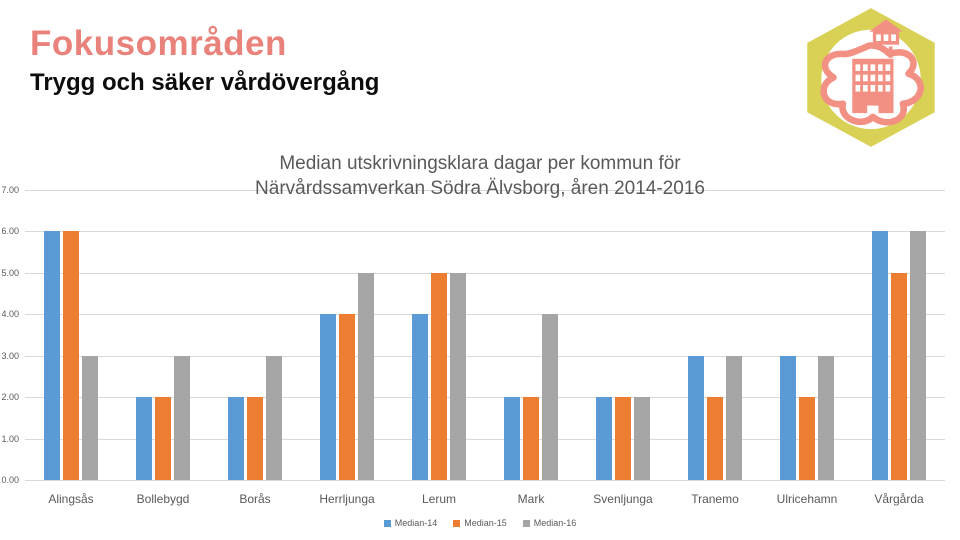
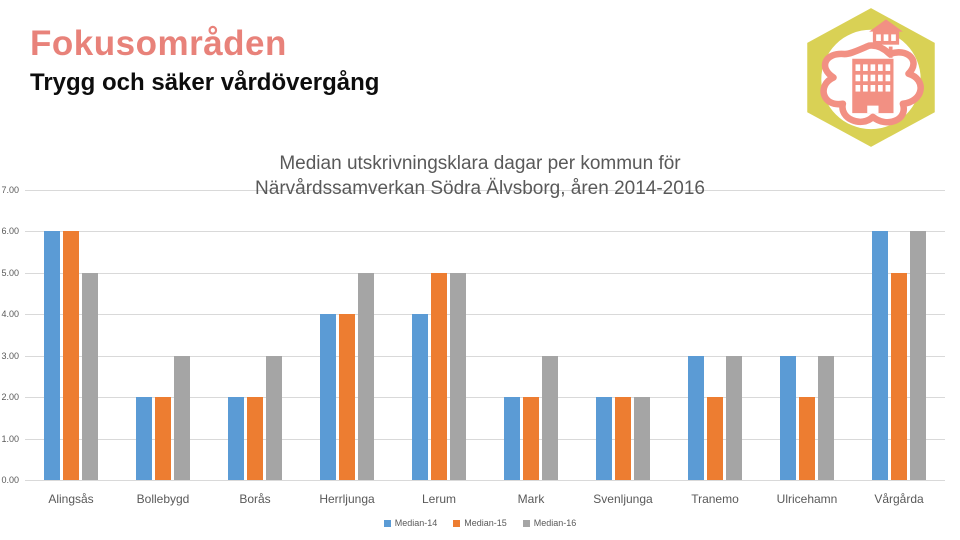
Median-16/Alingsås: 3 -> 5
Median-16/Mark: 4 -> 3
